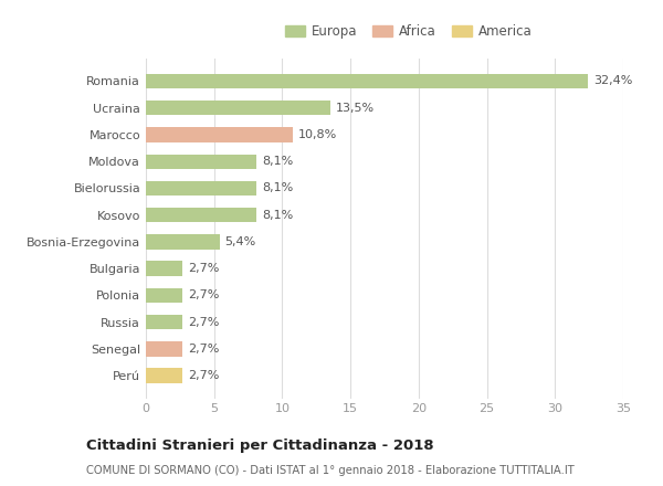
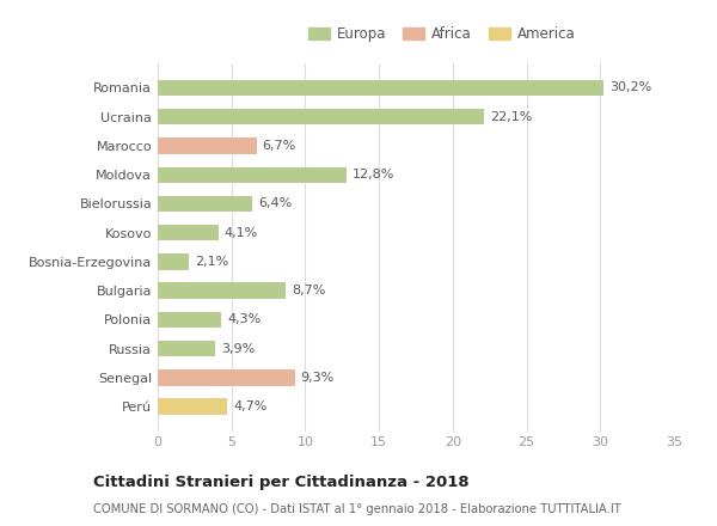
Romania: 32,4% -> 30,2%
Ucraina: 13,5% -> 22,1%
Marocco: 10,8% -> 6,7%
Moldova: 8,1% -> 12,8%
Bielorussia: 8,1% -> 6,4%
Kosovo: 8,1% -> 4,1%
Bosnia-Erzegovina: 5,4% -> 2,1%
Bulgaria: 2,7% -> 8,7%
Polonia: 2,7% -> 4,3%
Russia: 2,7% -> 3,9%
Senegal: 2,7% -> 9,3%
Perú: 2,7% -> 4,7%
